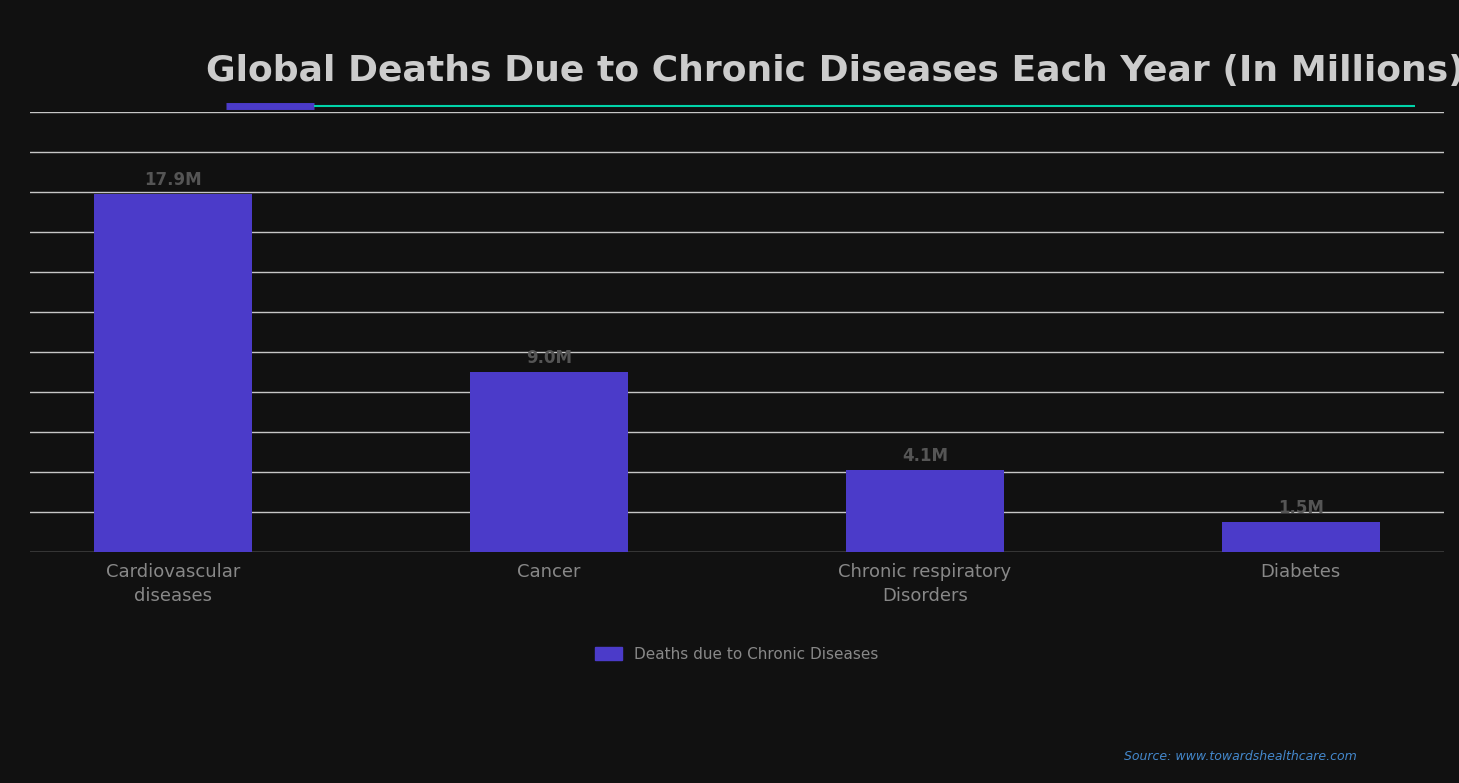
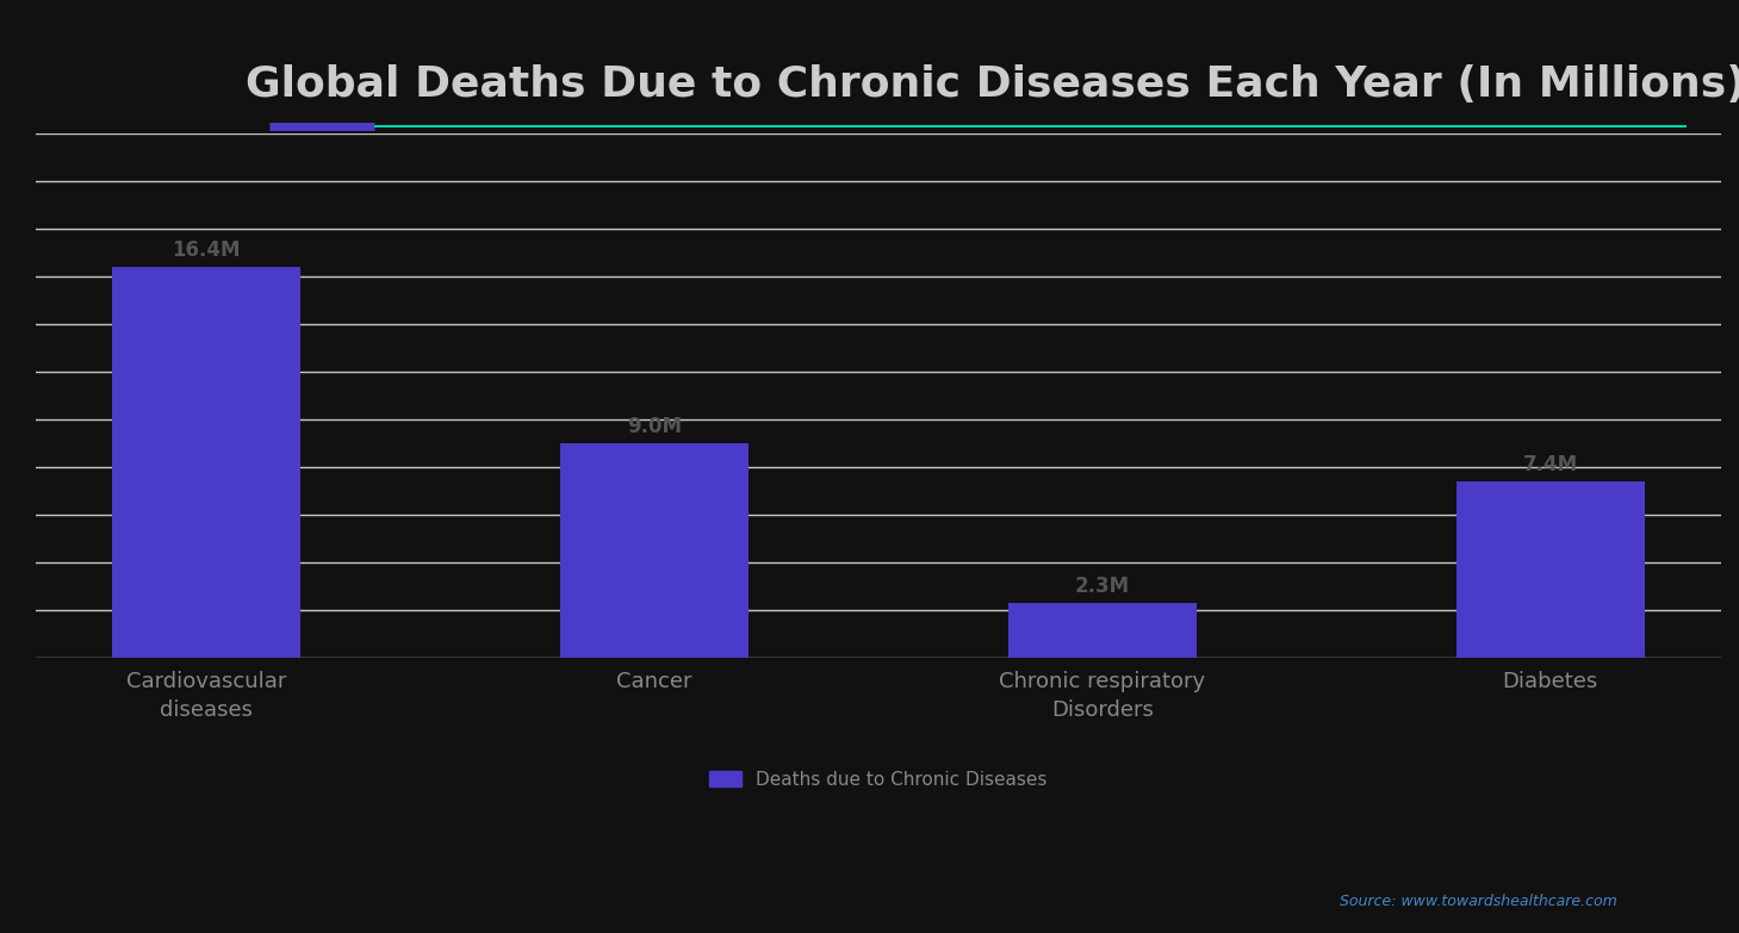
Cardiovascular diseases: 17.9M -> 16.4M
Chronic respiratory Disorders: 4.1M -> 2.3M
Diabetes: 1.5M -> 7.4M
